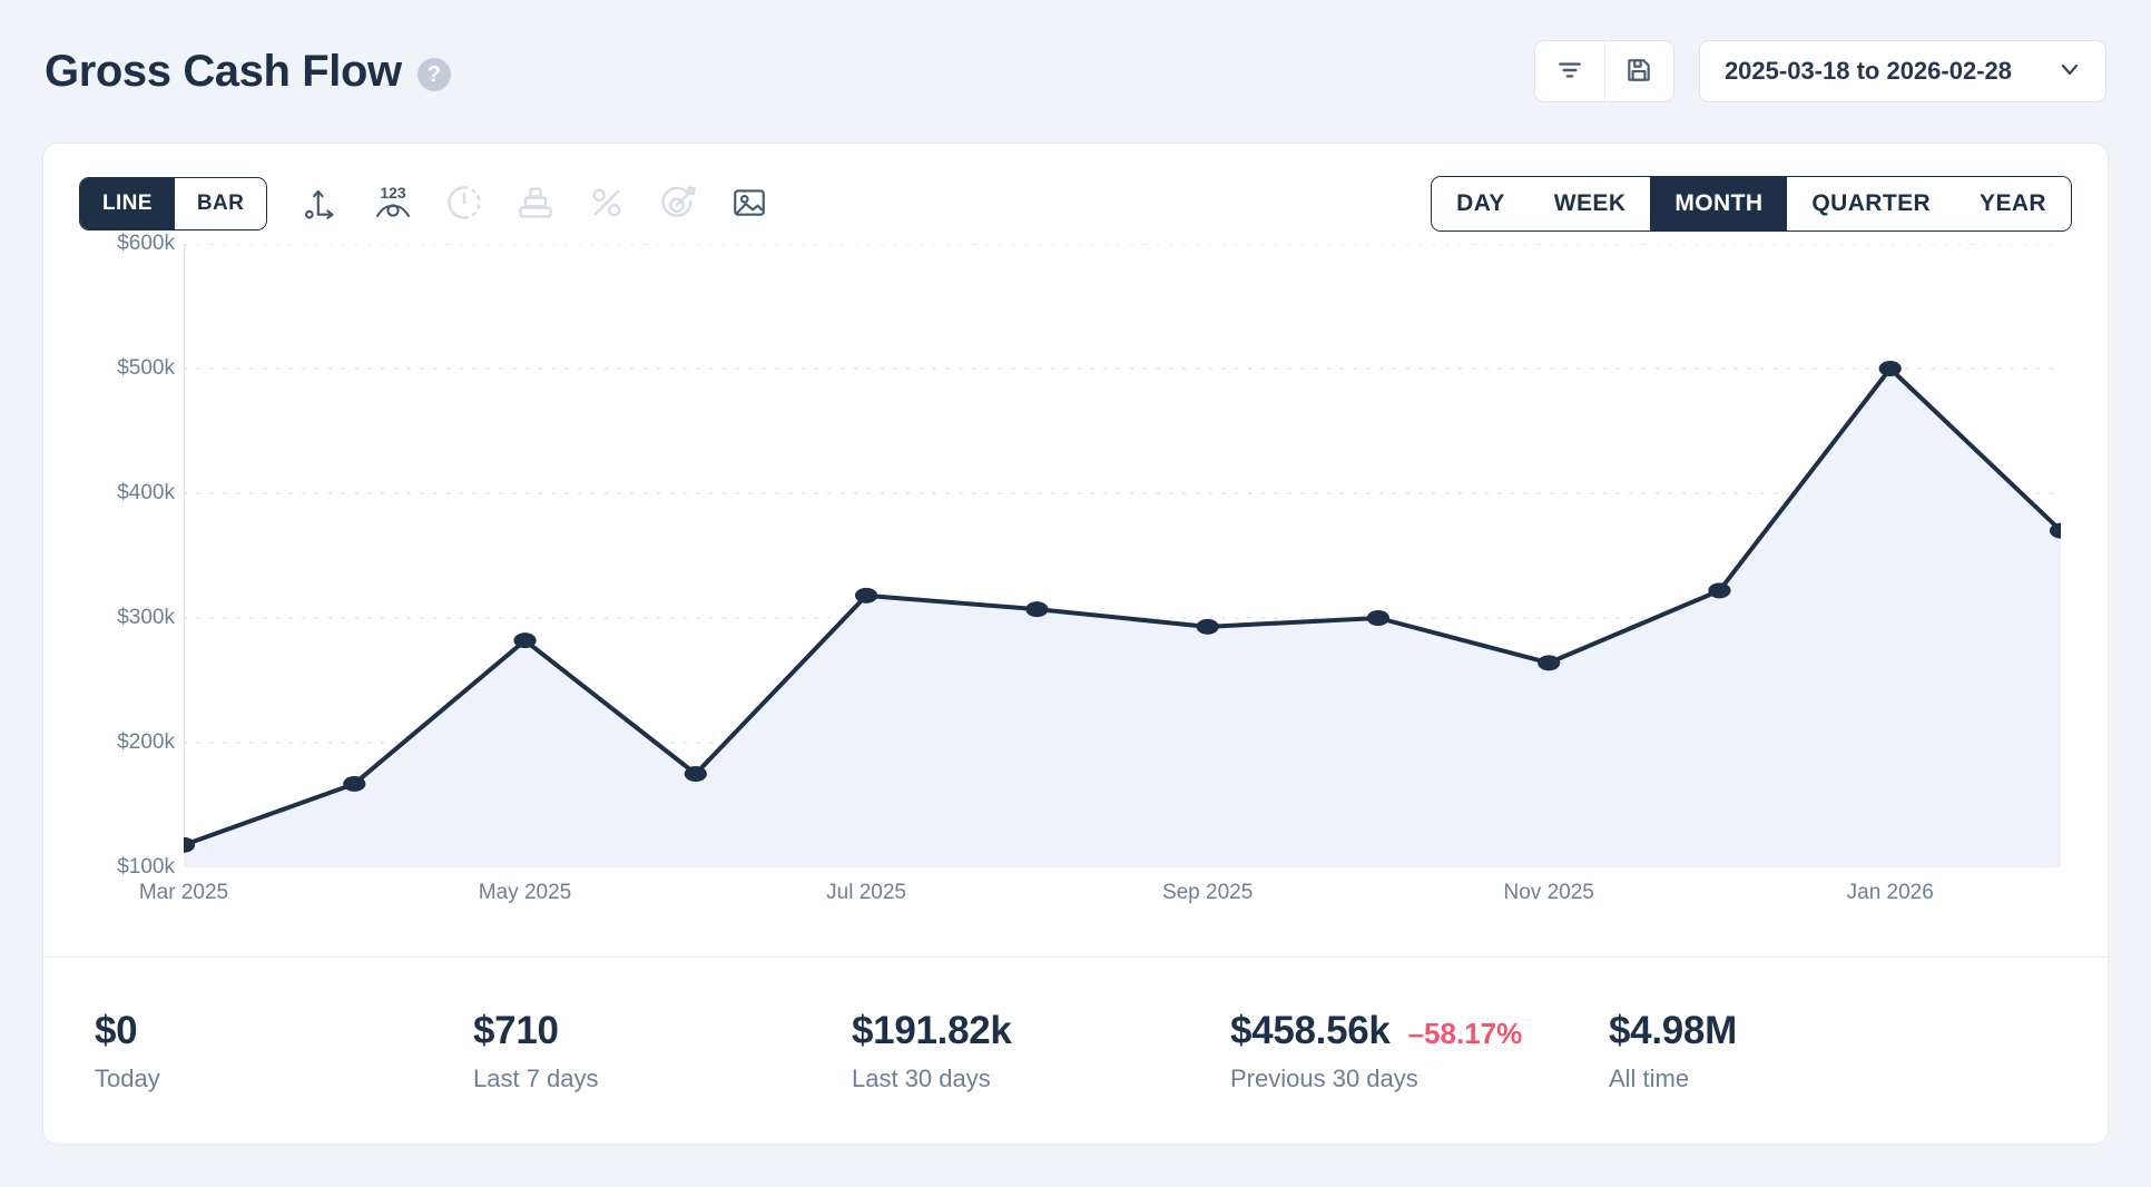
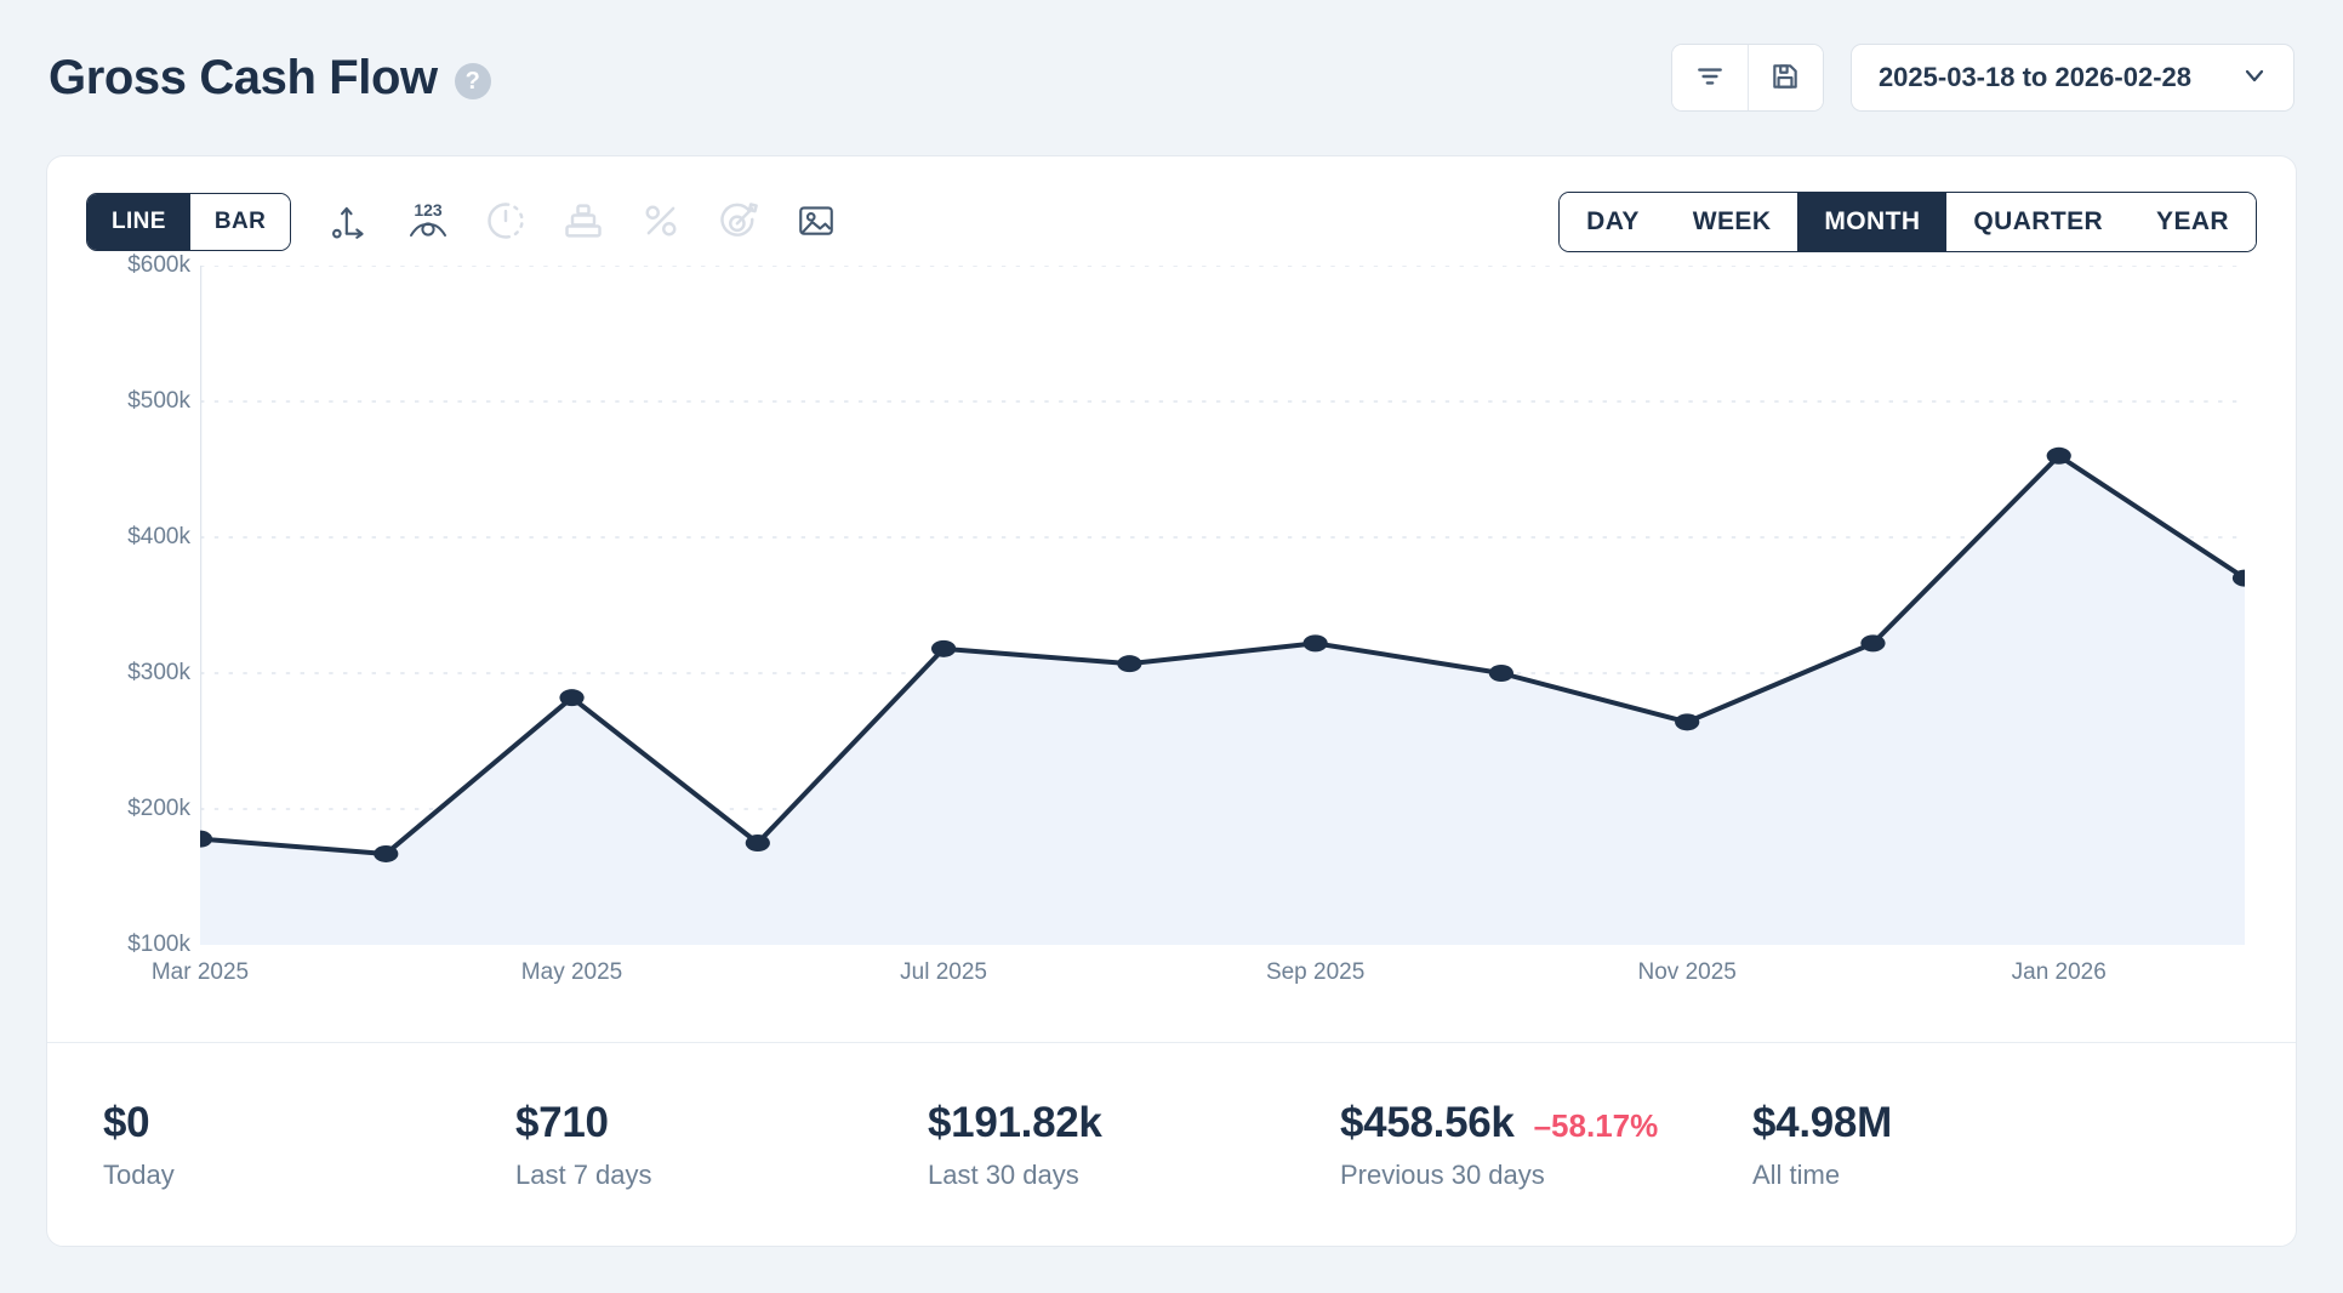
Mar 2025: $118k -> $178k
Sep 2025: $293k -> $322k
Jan 2026: $500k -> $460k
